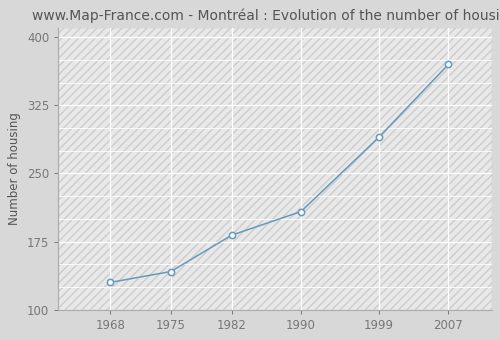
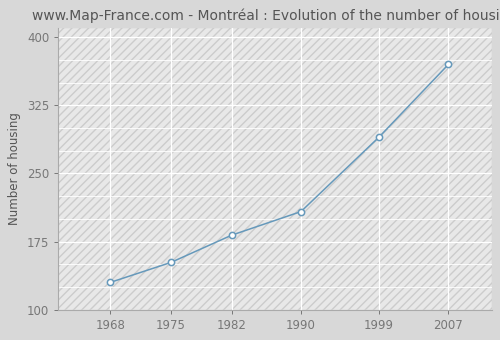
1975: 142 -> 152
